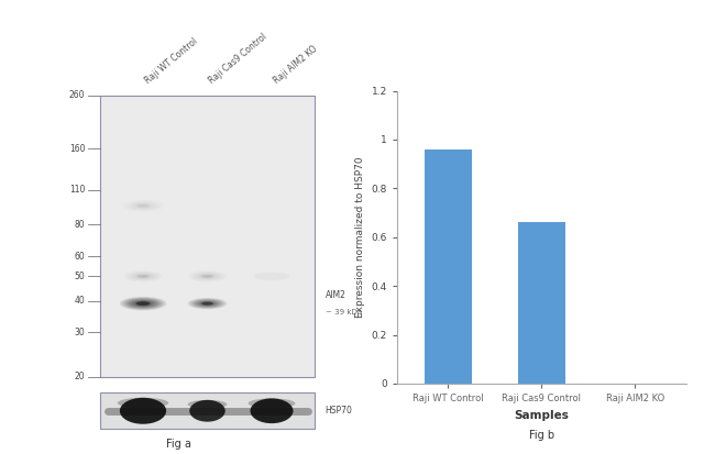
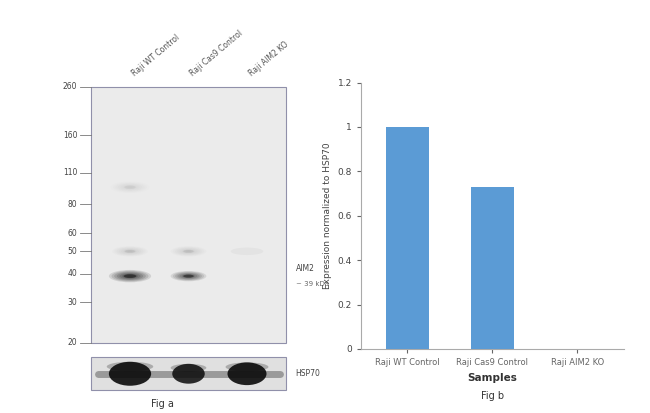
Raji WT Control: 0.96 -> 1.00
Raji Cas9 Control: 0.66 -> 0.73
